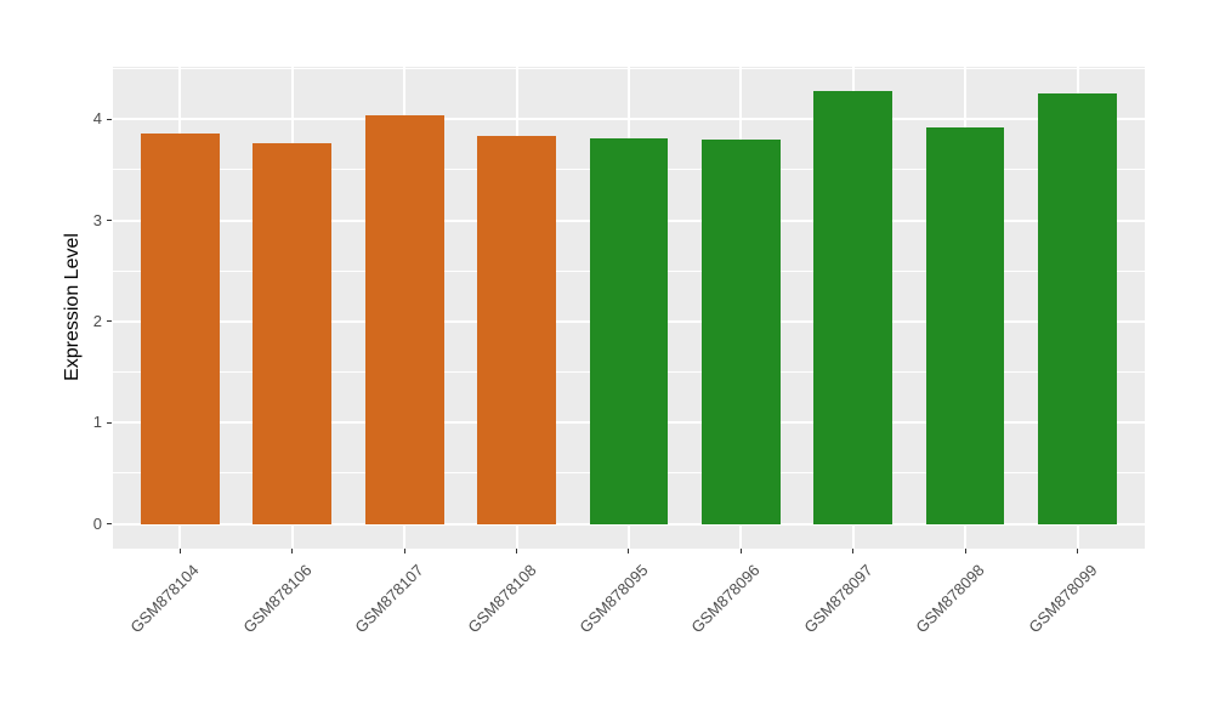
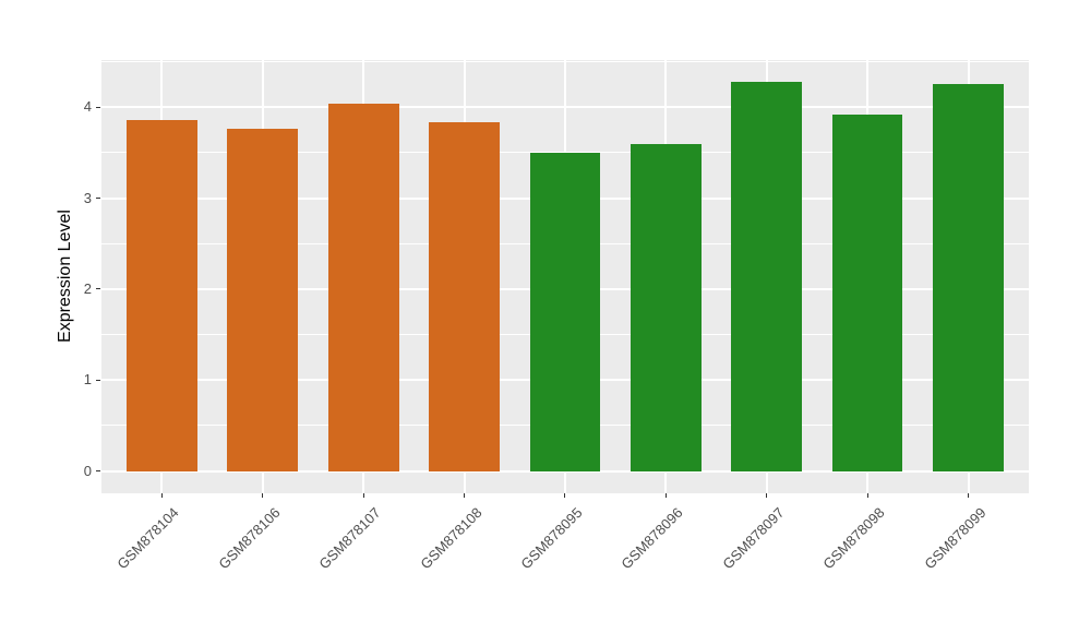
GSM878095: 3.8 -> 3.5
GSM878096: 3.8 -> 3.6
